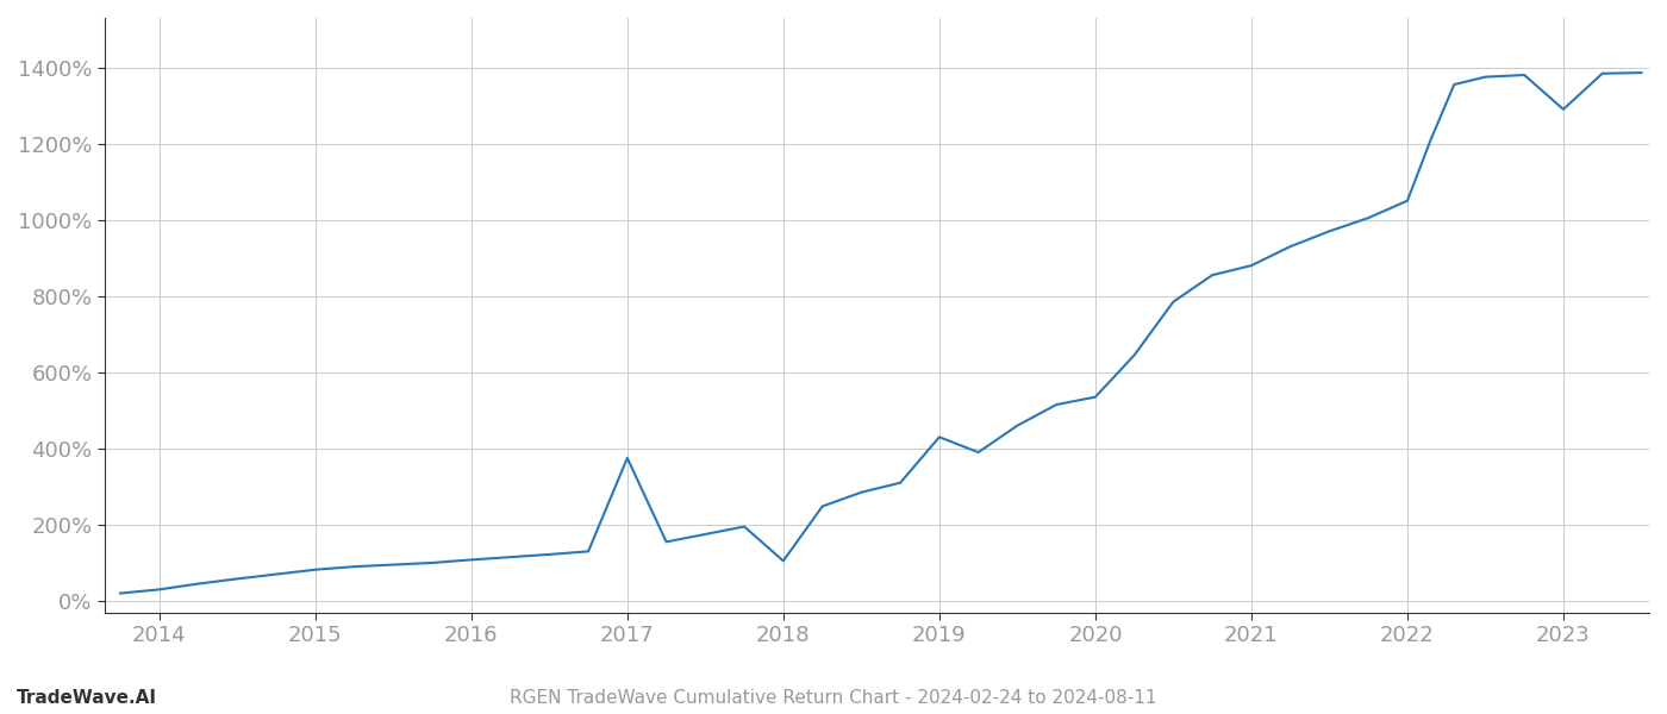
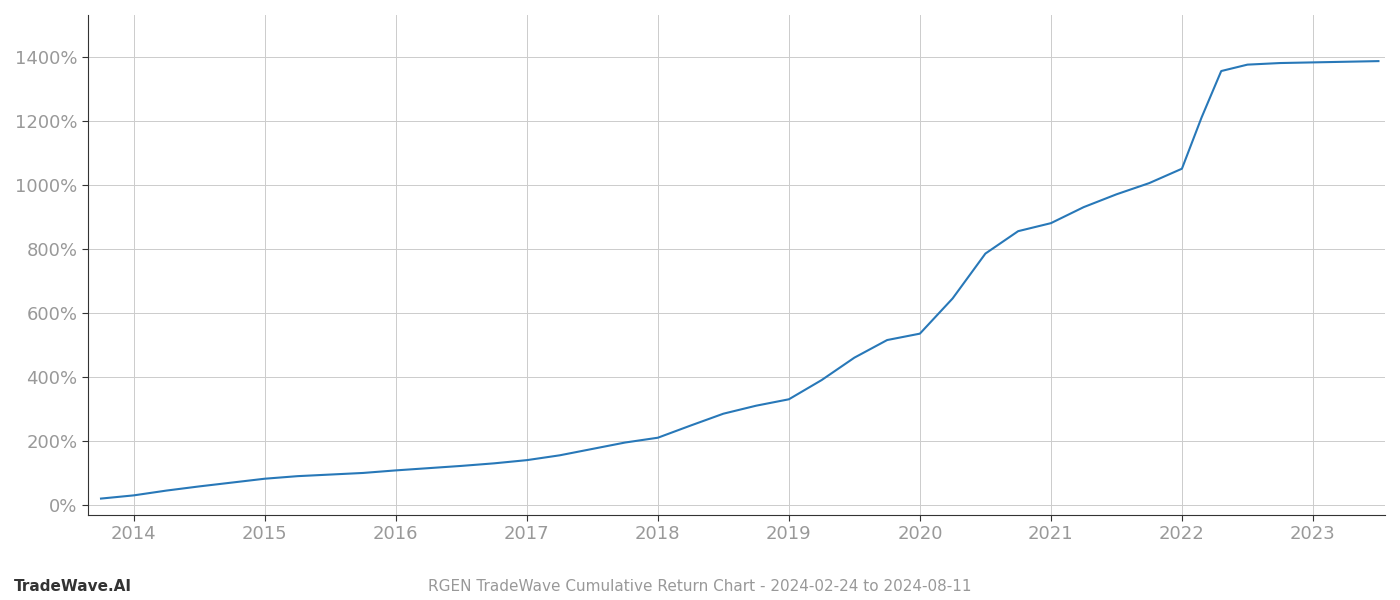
2017: 375% -> 140%
2018: 105% -> 210%
2019: 430% -> 330%
2023: 1290% -> 1382%
